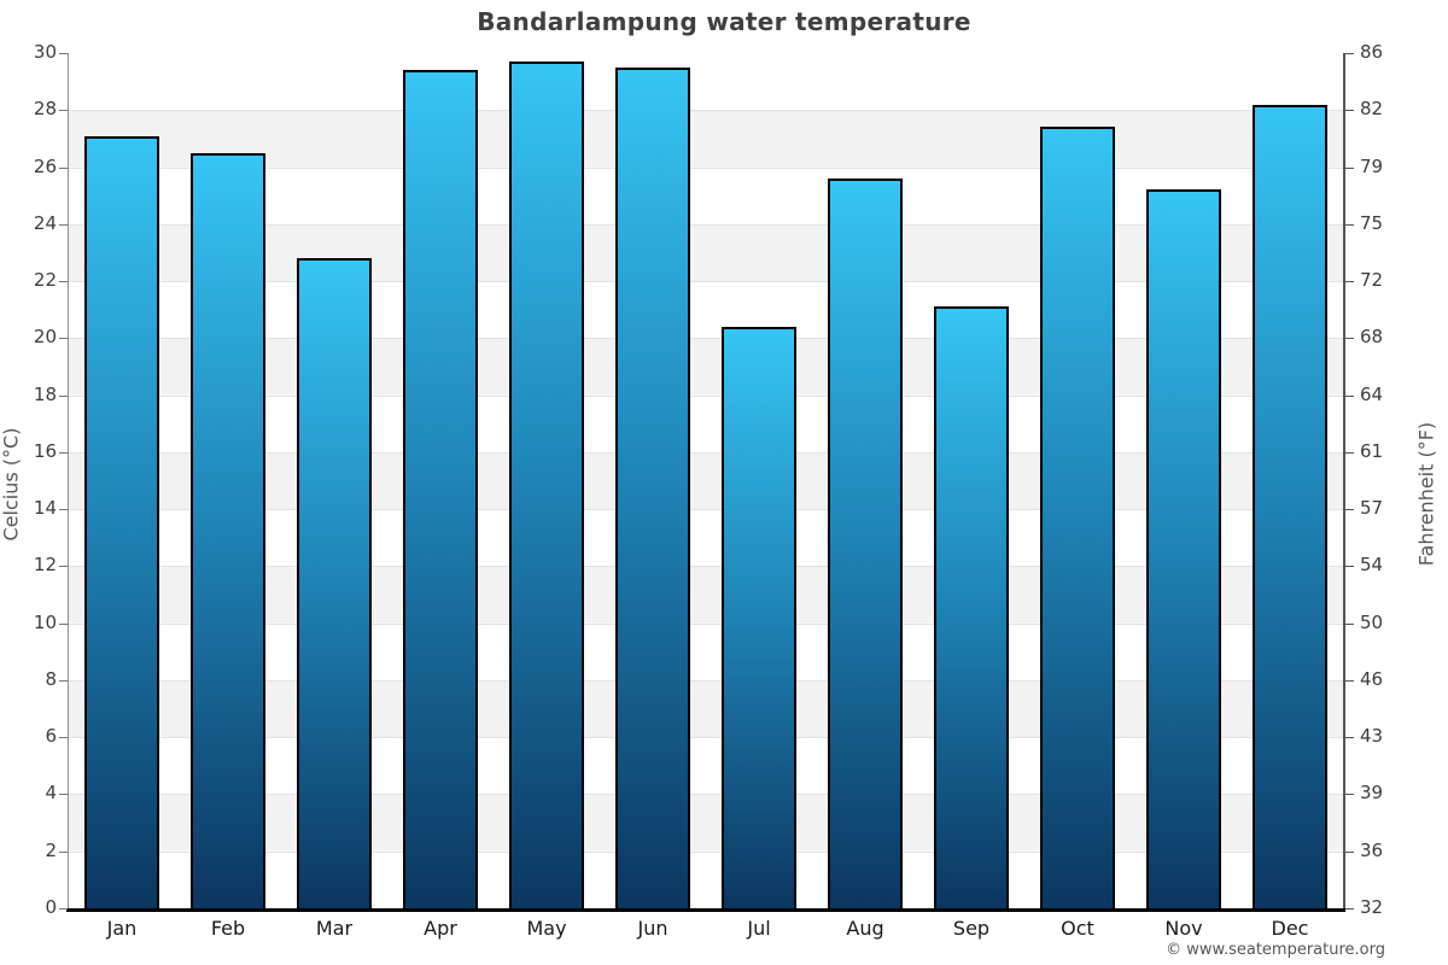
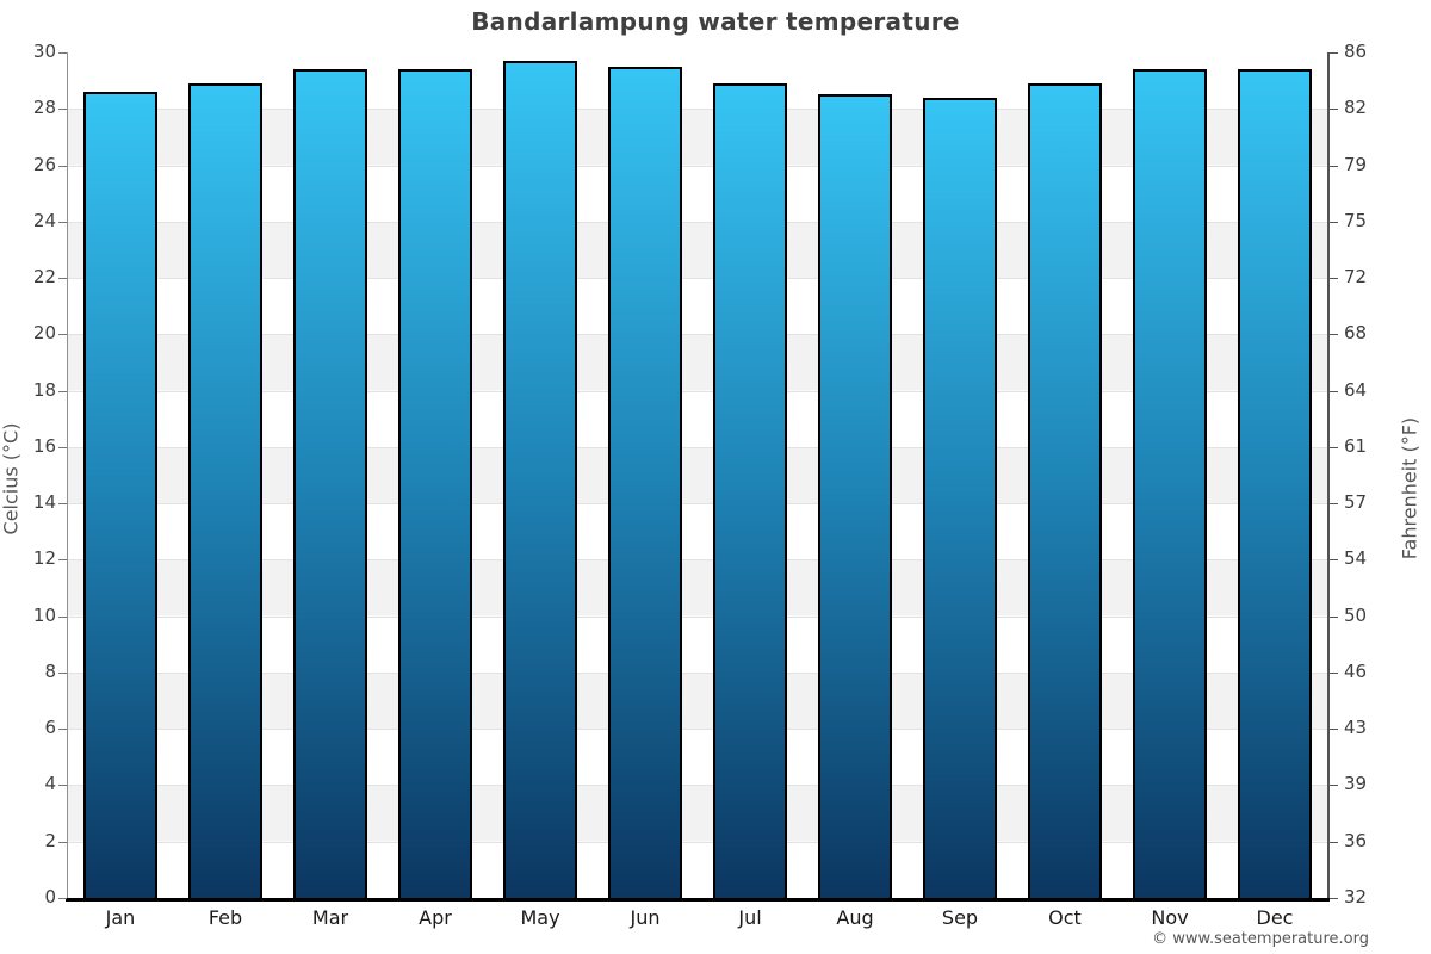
Jan: 27.1 -> 28.6
Feb: 26.5 -> 28.9
Mar: 22.8 -> 29.4
Jul: 20.4 -> 28.9
Aug: 25.6 -> 28.5
Sep: 21.1 -> 28.4
Oct: 27.4 -> 28.9
Nov: 25.2 -> 29.4
Dec: 28.2 -> 29.4
